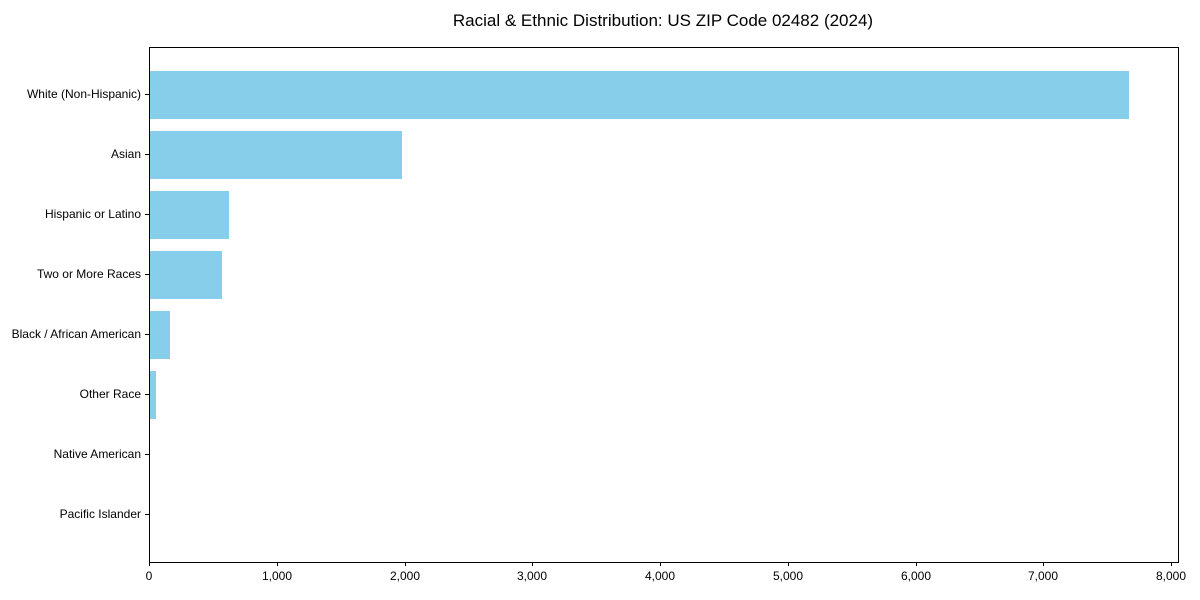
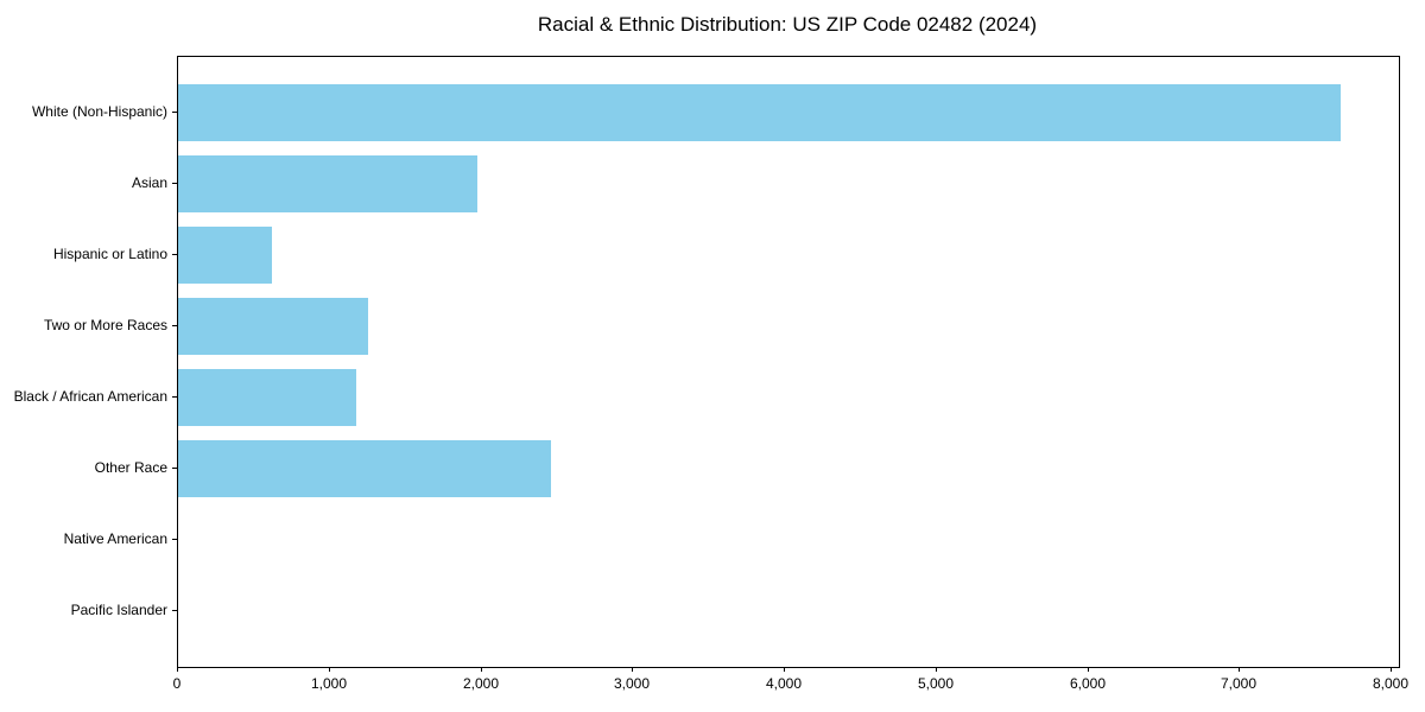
Two or More Races: 560 -> 1250
Black / African American: 160 -> 1170
Other Race: 50 -> 2460
